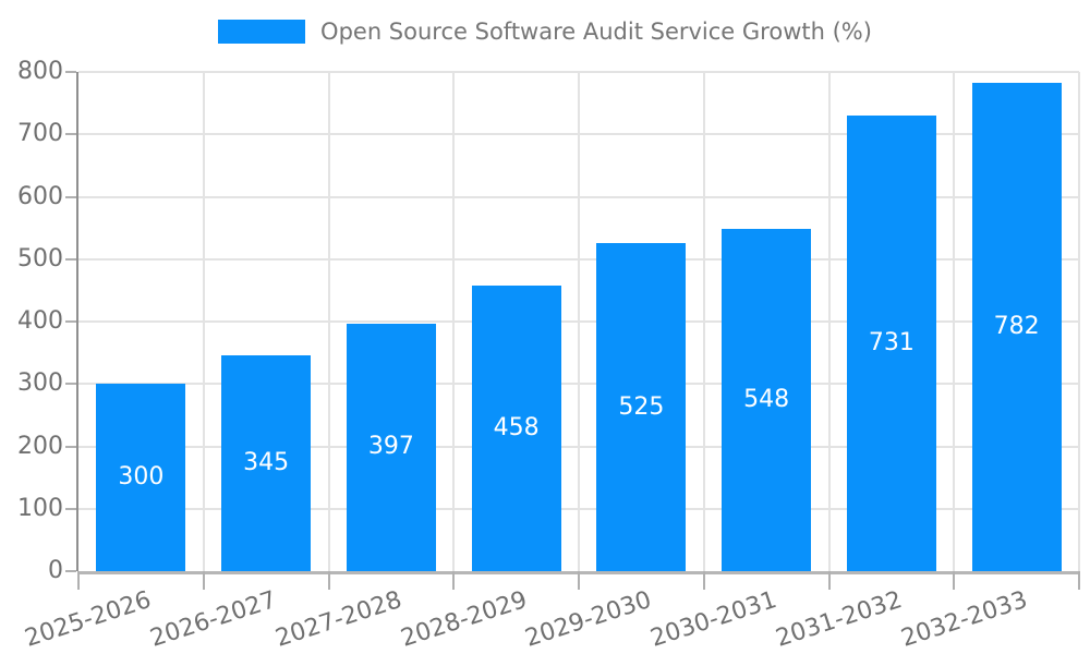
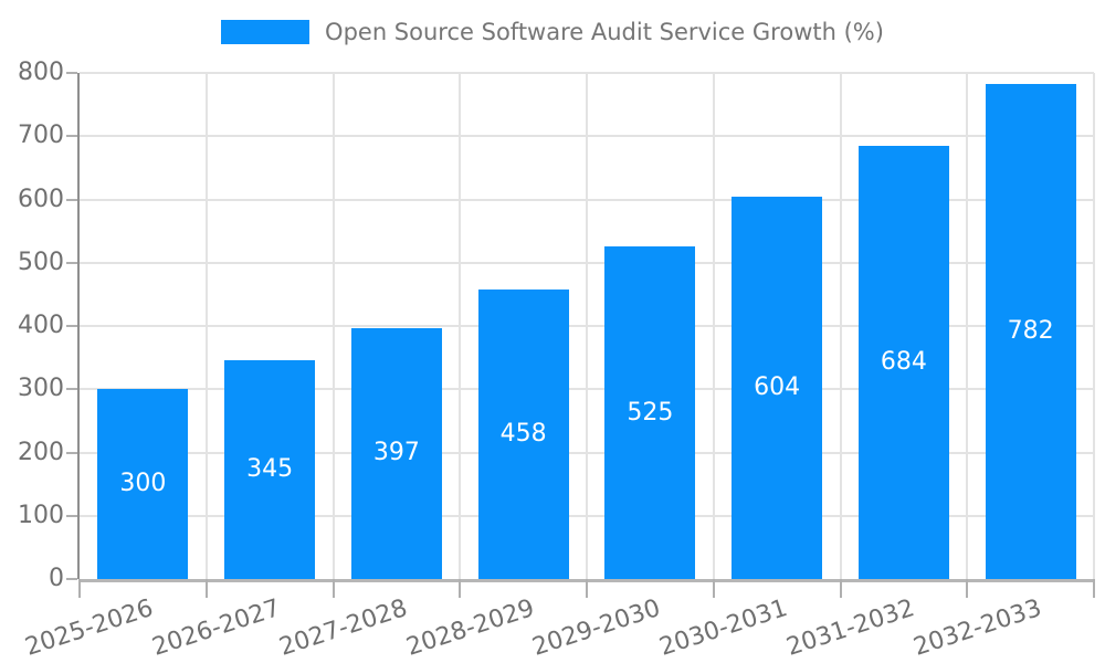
2030-2031: 548 -> 604
2031-2032: 731 -> 684
